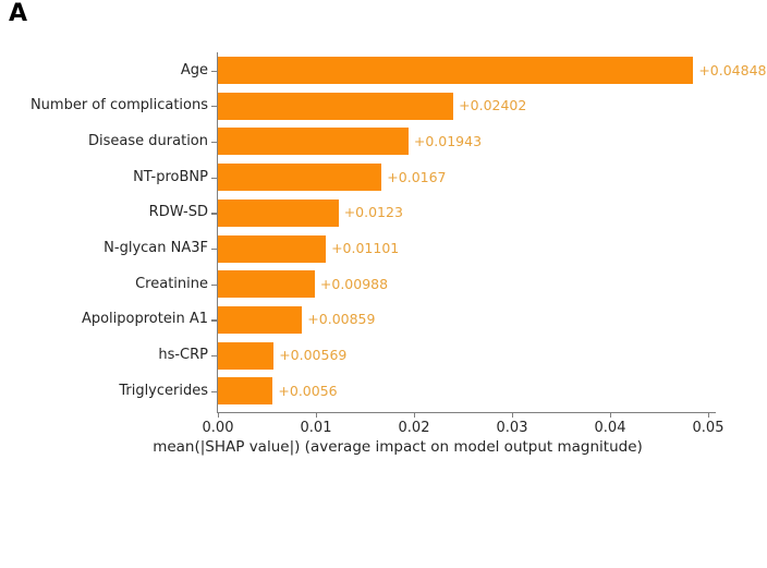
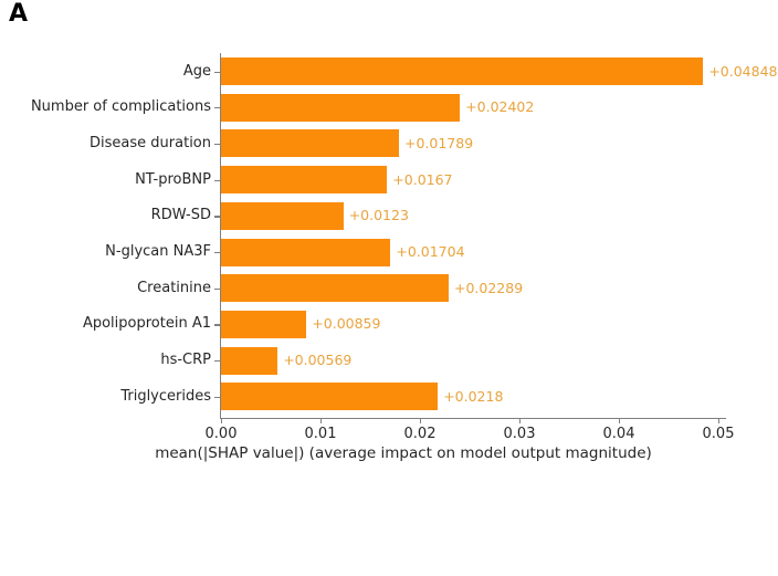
Disease duration: +0.01943 -> +0.01789
N-glycan NA3F: +0.01101 -> +0.01704
Creatinine: +0.00988 -> +0.02289
Triglycerides: +0.0056 -> +0.0218
